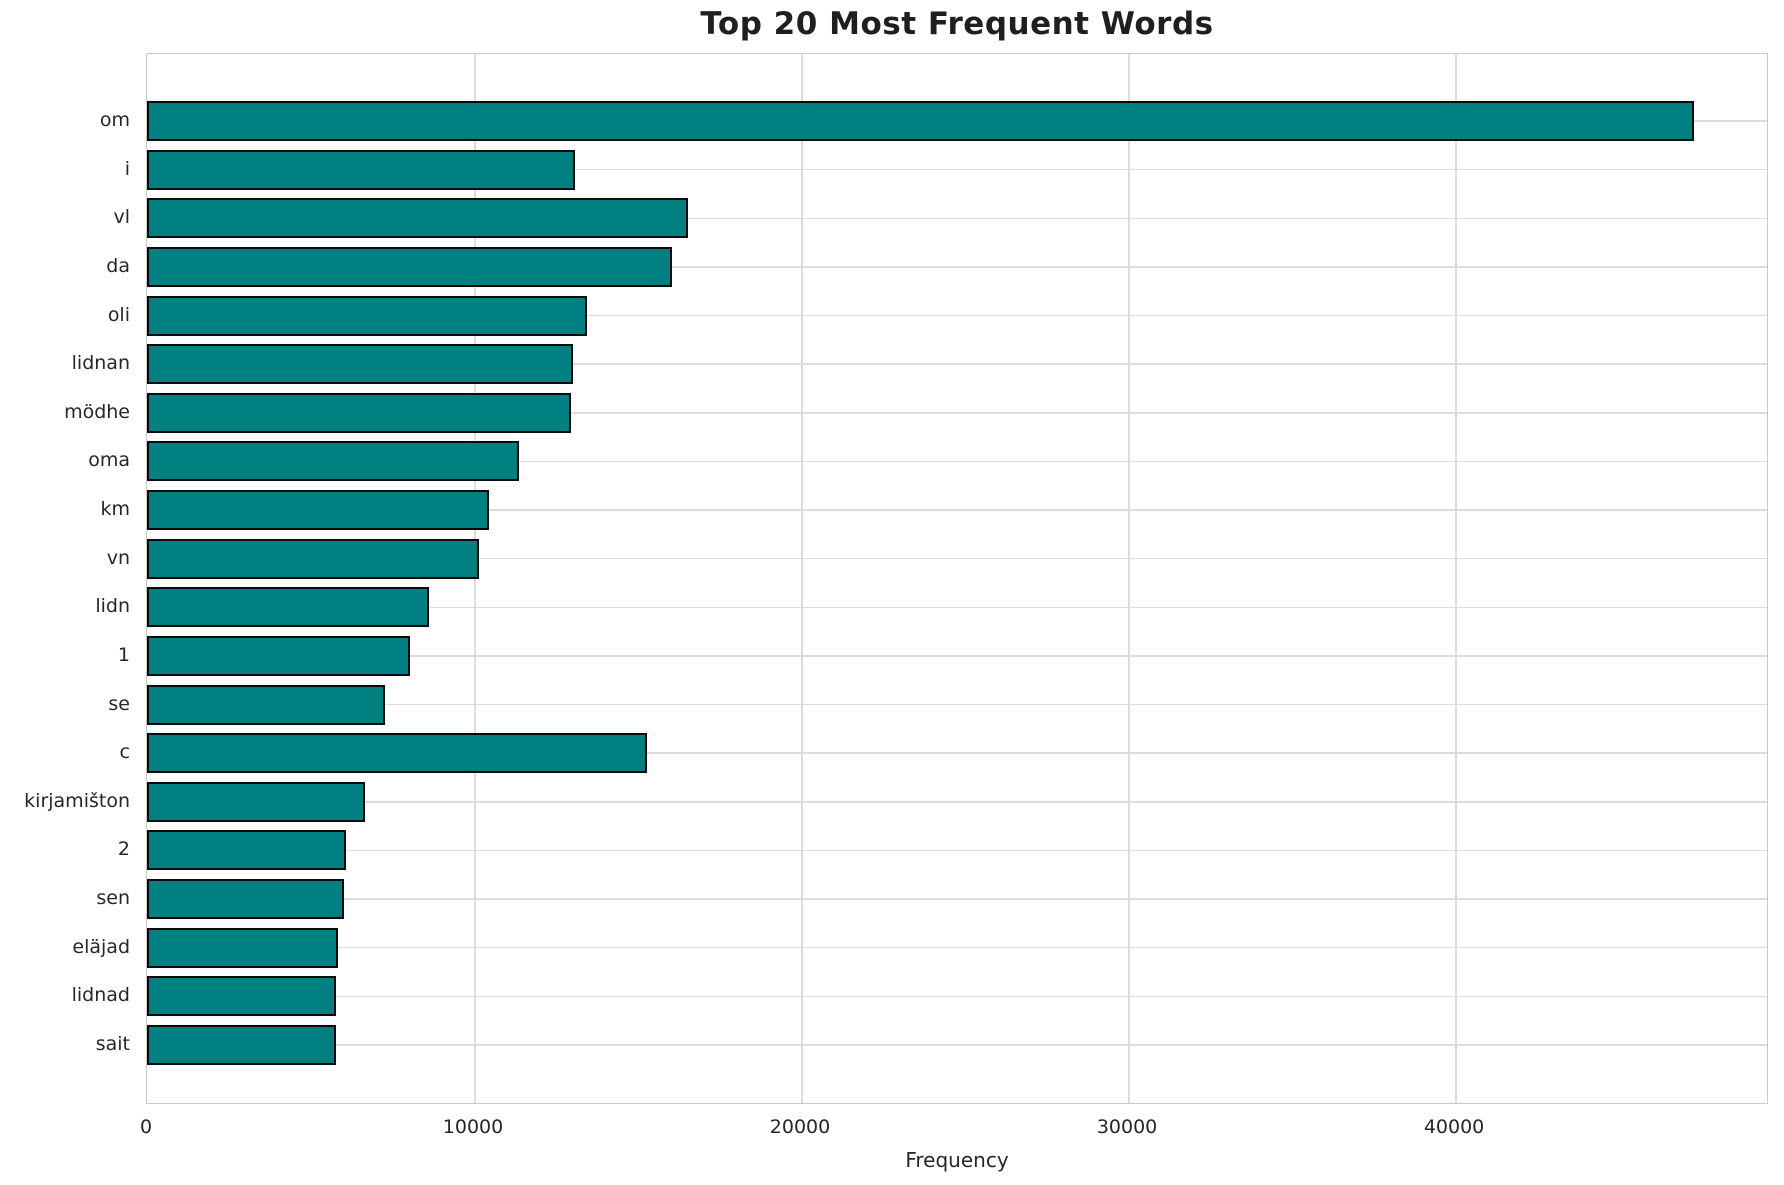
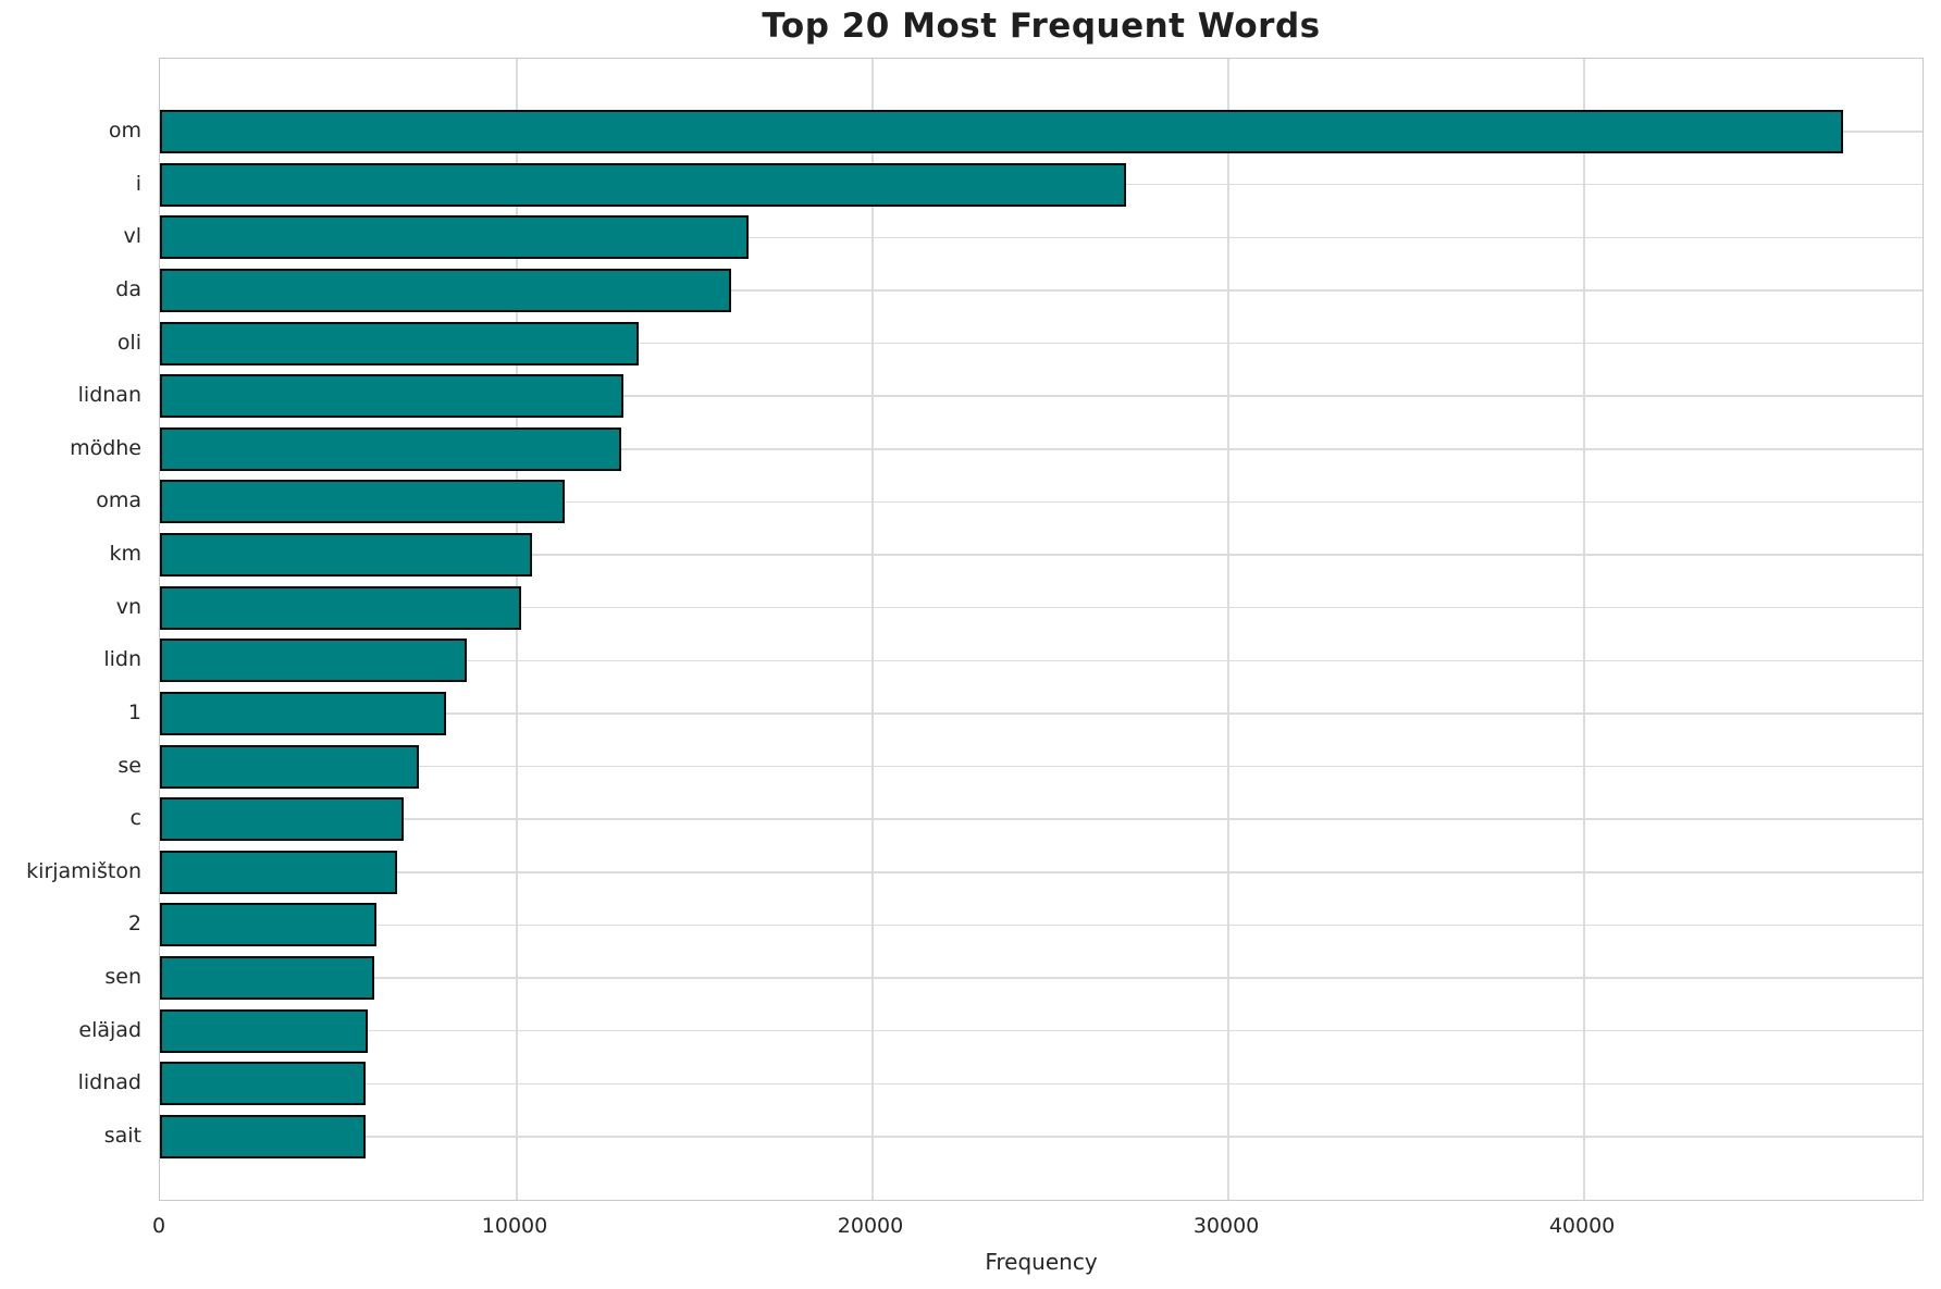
i: 13100 -> 27200
c: 15300 -> 6800
